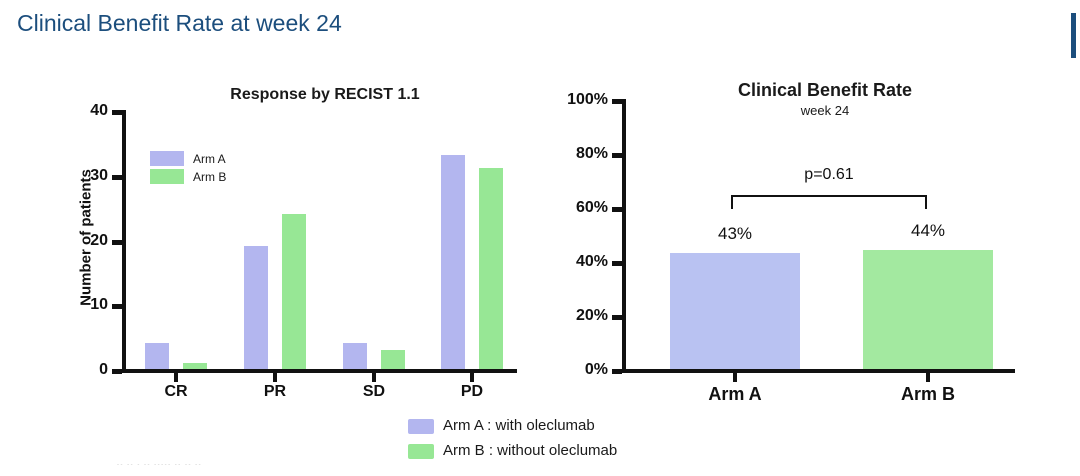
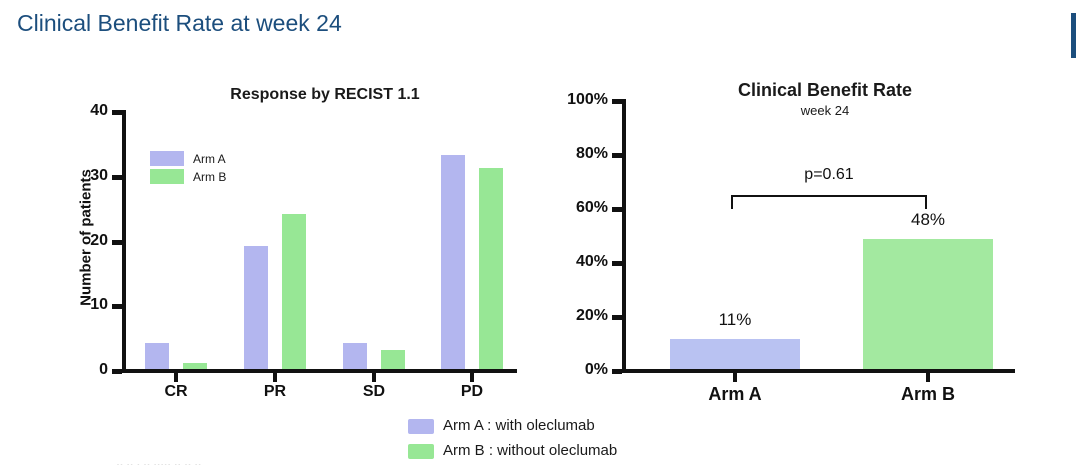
Clinical Benefit Rate/Arm A: 43% -> 11%
Clinical Benefit Rate/Arm B: 44% -> 48%
